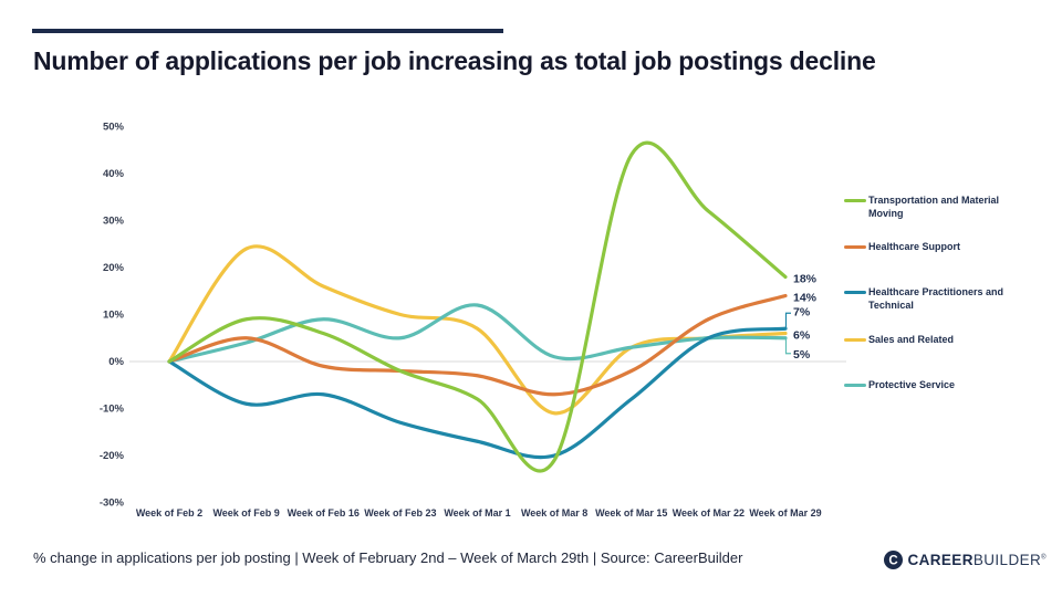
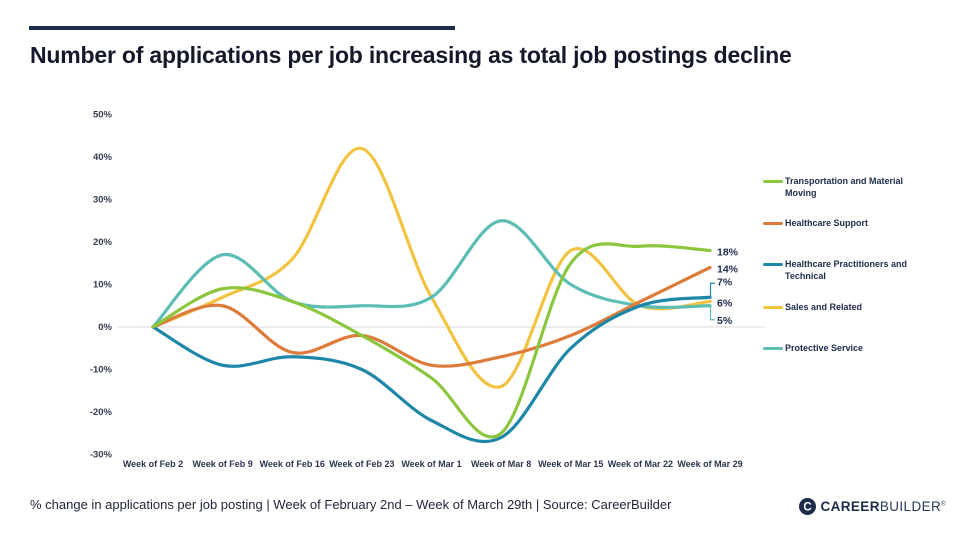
Sales and Related/Week of Feb 9: 24% -> 7%
Protective Service/Week of Feb 9: 4% -> 17%
Healthcare Support/Week of Feb 16: -1% -> -6%
Protective Service/Week of Feb 16: 9% -> 6%
Healthcare Practitioners and Technical/Week of Feb 23: -13% -> -10%
Sales and Related/Week of Feb 23: 10% -> 42%
Transportation and Material Moving/Week of Mar 1: -8% -> -12%
Healthcare Support/Week of Mar 1: -3% -> -9%
Healthcare Practitioners and Technical/Week of Mar 1: -17% -> -22%
Protective Service/Week of Mar 1: 12% -> 7%
Transportation and Material Moving/Week of Mar 8: -21% -> -25%
Healthcare Practitioners and Technical/Week of Mar 8: -20% -> -26%
Sales and Related/Week of Mar 8: -11% -> -14%
Protective Service/Week of Mar 8: 1% -> 25%
Transportation and Material Moving/Week of Mar 15: 44% -> 15%
Healthcare Practitioners and Technical/Week of Mar 15: -8% -> -5%
Sales and Related/Week of Mar 15: 3% -> 18%
Protective Service/Week of Mar 15: 3% -> 10%
Transportation and Material Moving/Week of Mar 22: 32% -> 19%
Healthcare Support/Week of Mar 22: 9% -> 6%
